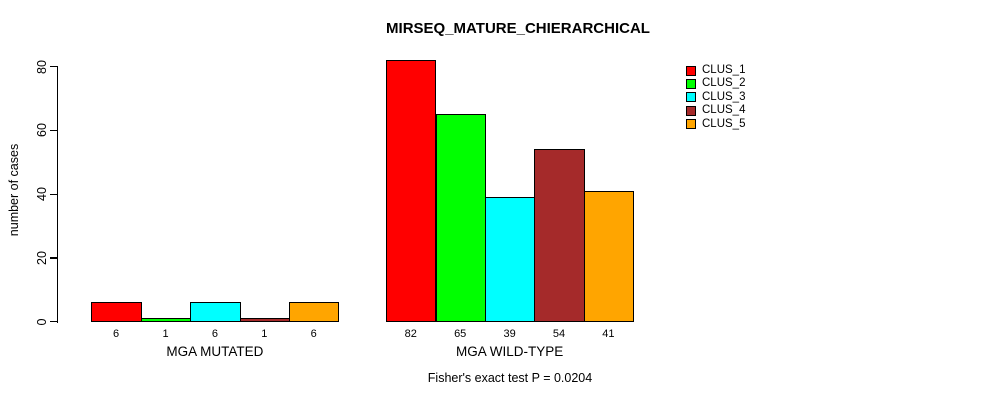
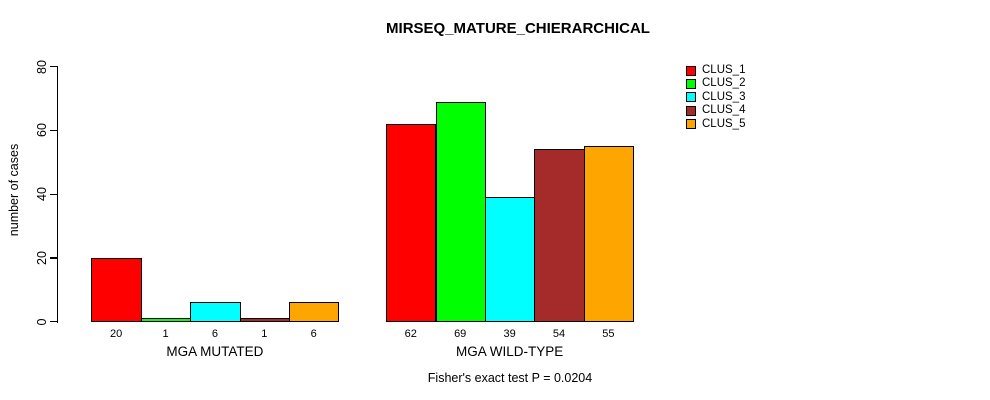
CLUS_1/MGA MUTATED: 6 -> 20
CLUS_1/MGA WILD-TYPE: 82 -> 62
CLUS_2/MGA WILD-TYPE: 65 -> 69
CLUS_5/MGA WILD-TYPE: 41 -> 55
